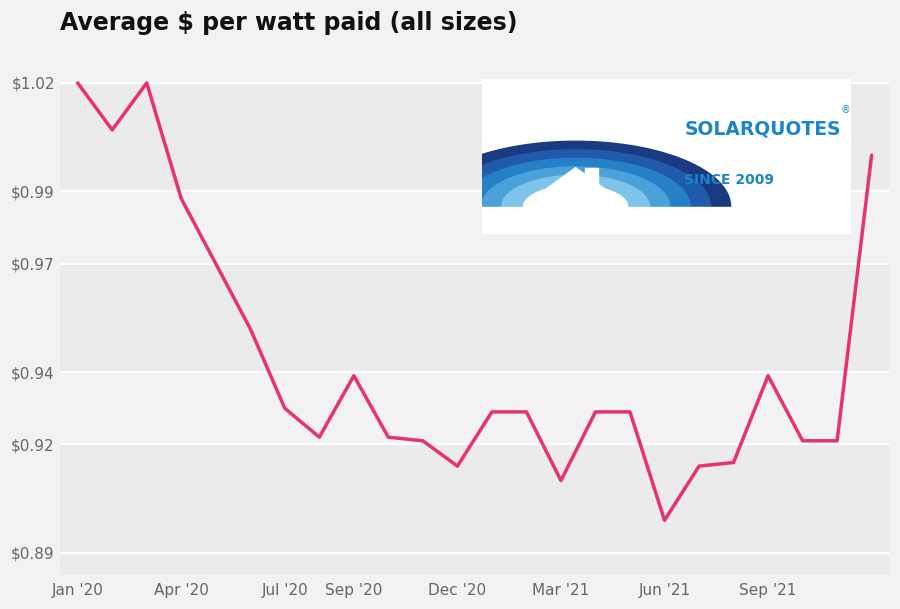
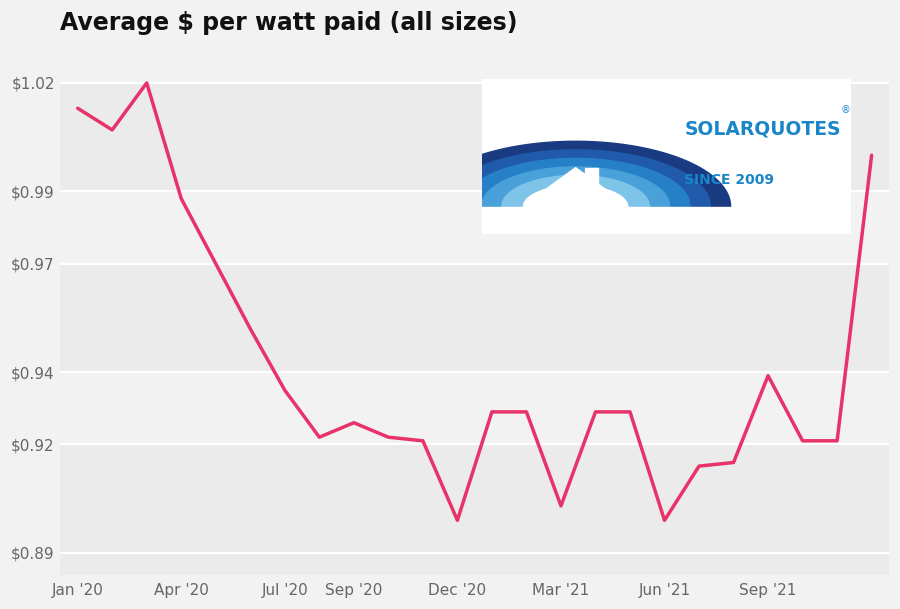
Jan '20: $1.020 -> $1.013
Jul '20: $0.930 -> $0.935
Sep '20: $0.939 -> $0.926
Dec '20: $0.914 -> $0.899
Mar '21: $0.910 -> $0.903
